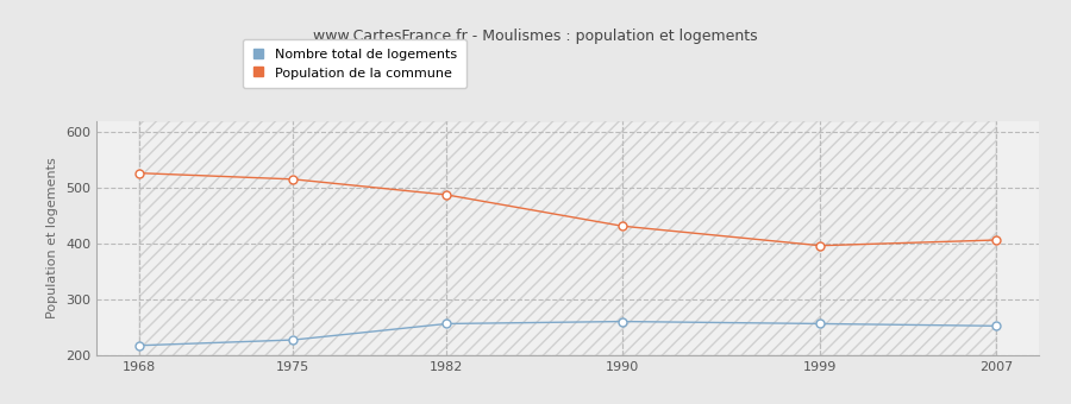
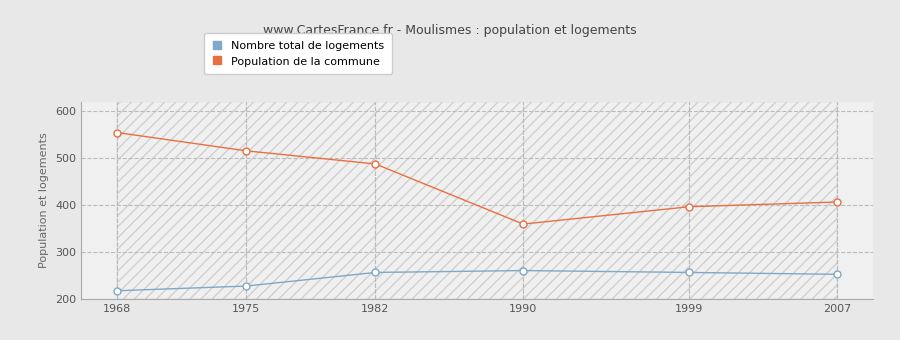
Population de la commune/1968: 527 -> 555
Population de la commune/1990: 432 -> 360
